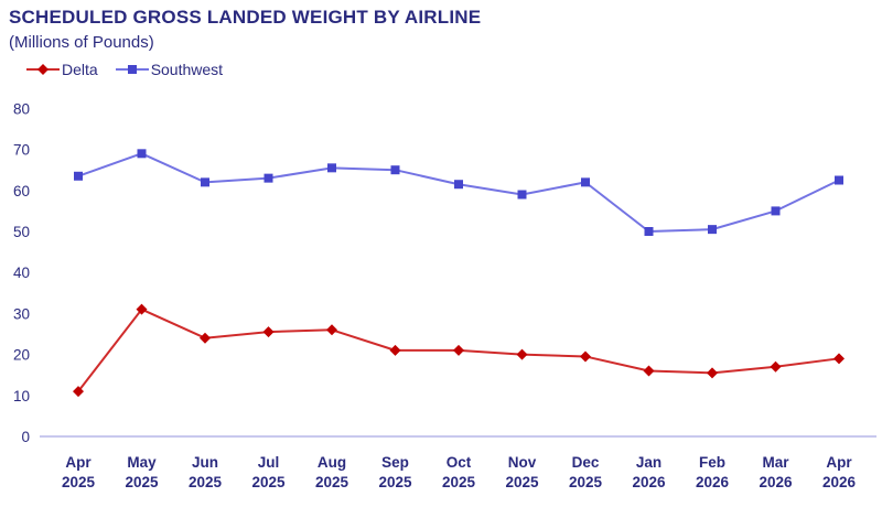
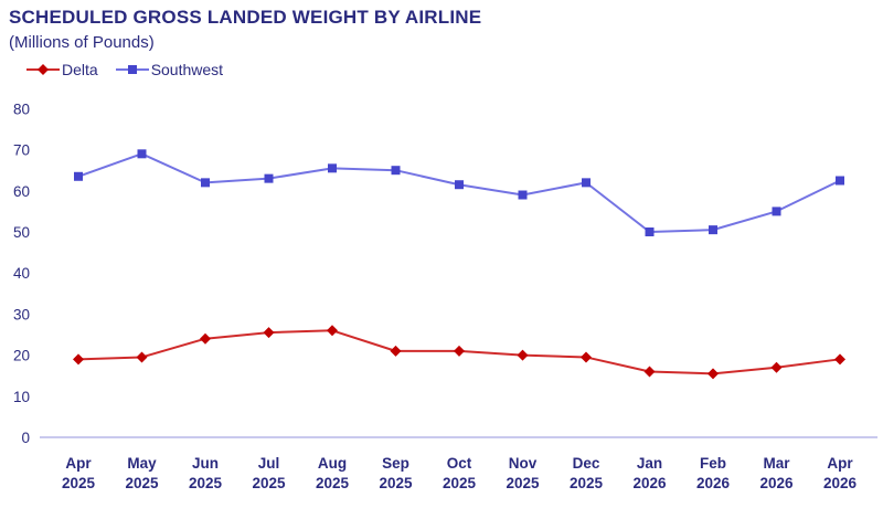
Delta/Apr 2025: 11 -> 19
Delta/May 2025: 31 -> 20
